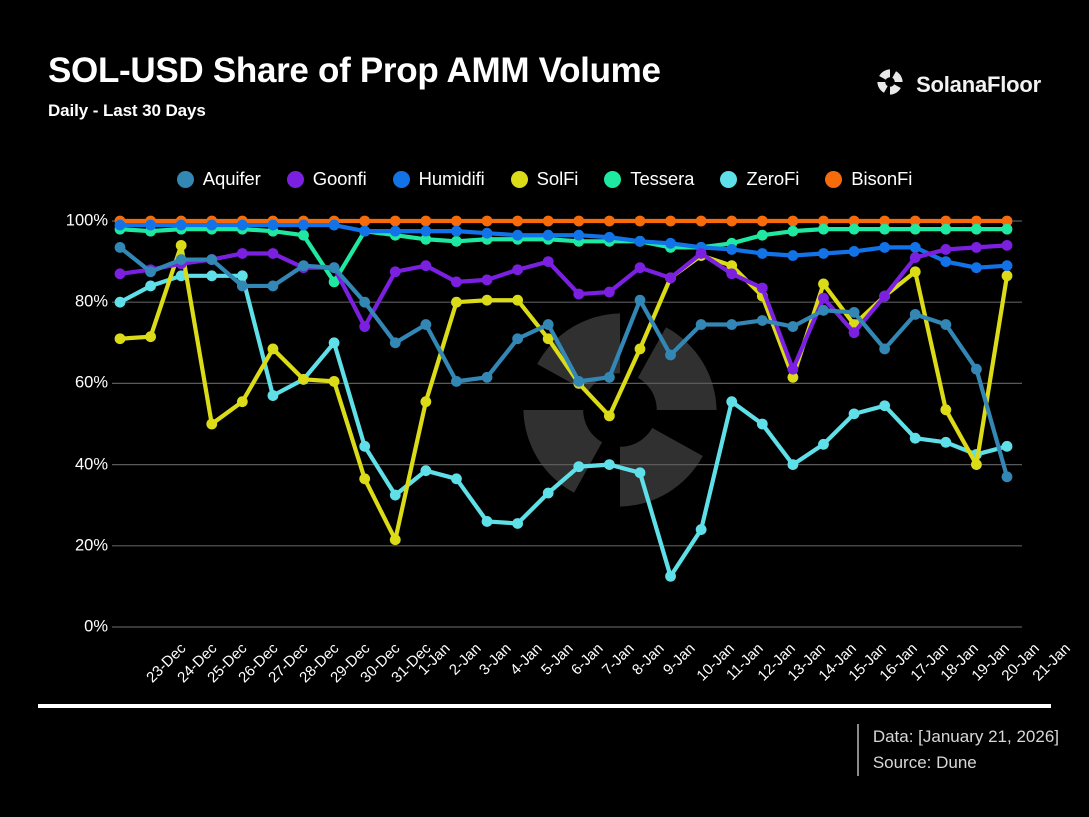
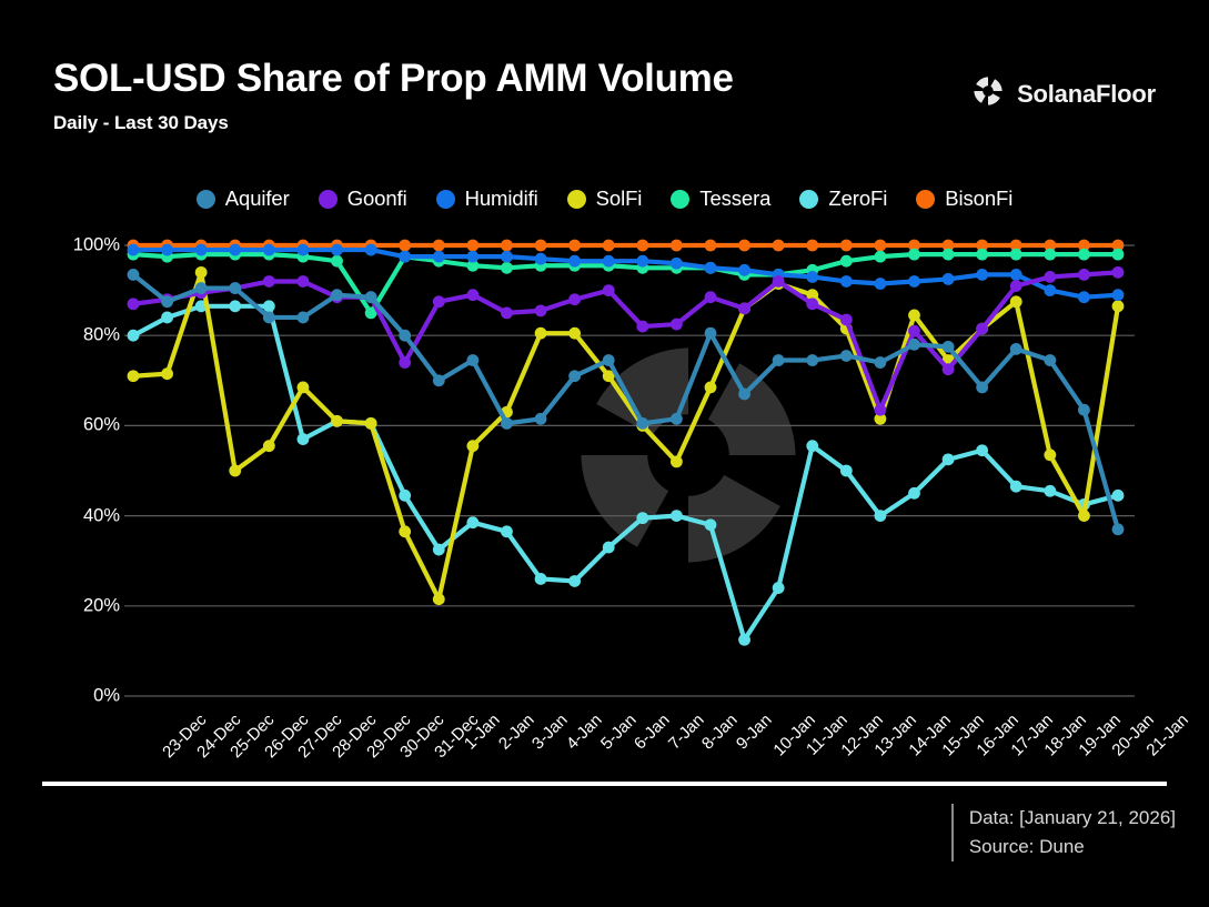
ZeroFi/30-Dec: 70% -> 60%
SolFi/3-Jan: 80% -> 63%
